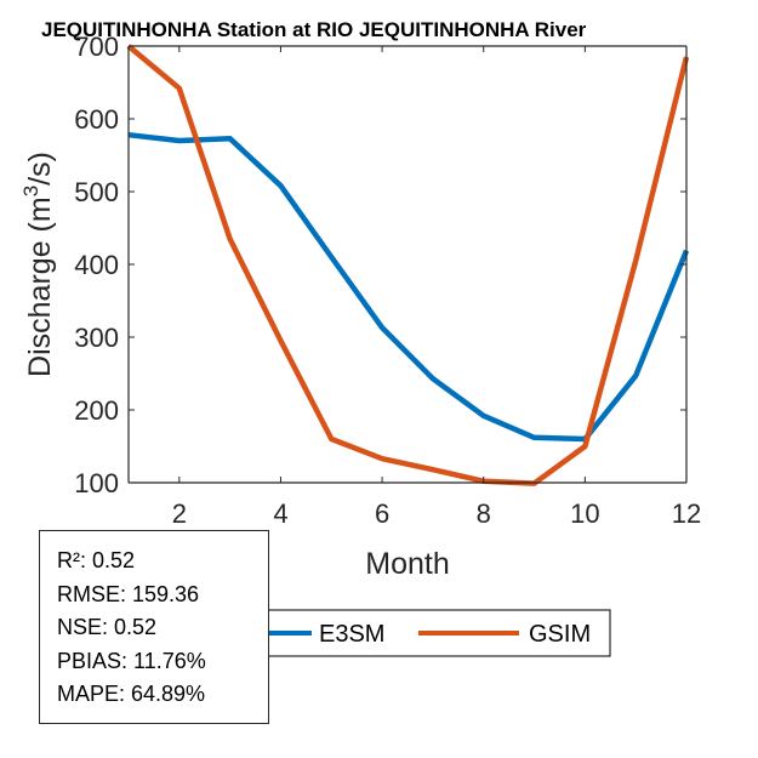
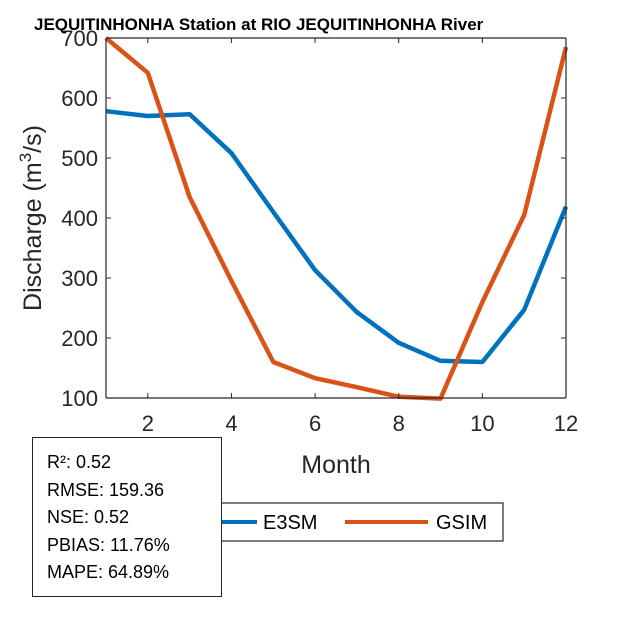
GSIM/10: 150 -> 260
